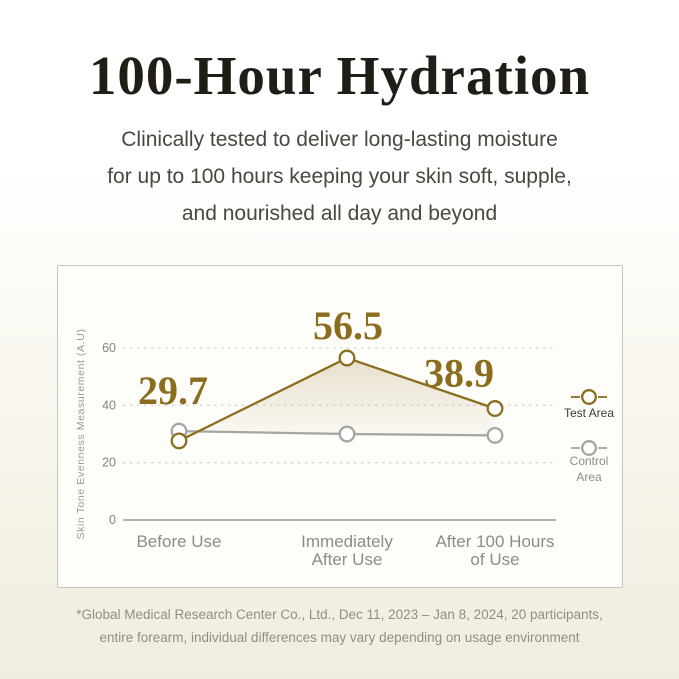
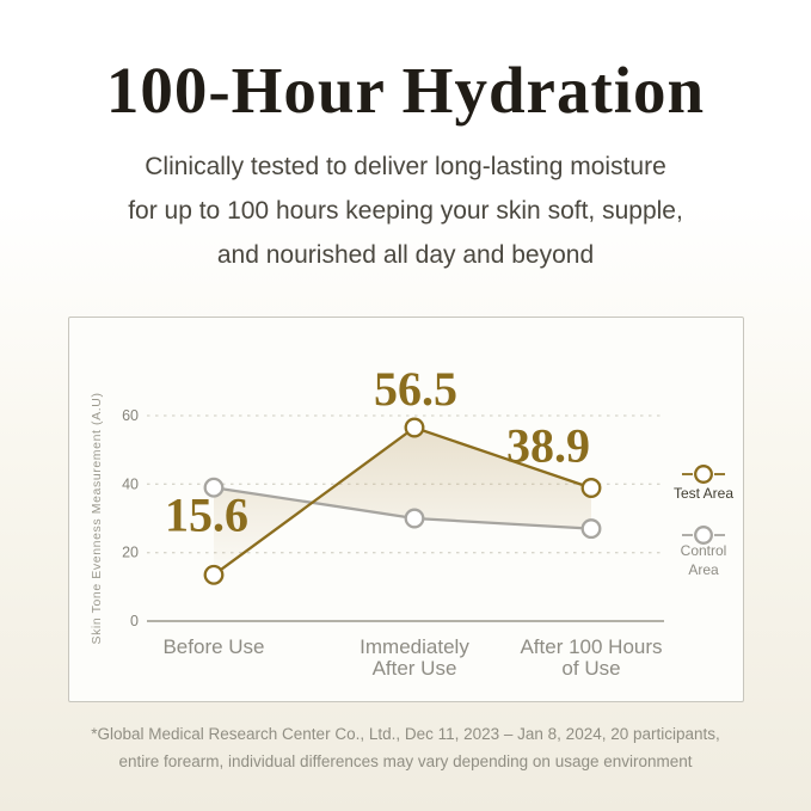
Test Area/Before Use: 29.7 -> 15.6
Control Area/Before Use: 31 -> 39
Control Area/After 100 Hours of Use: 30 -> 27
